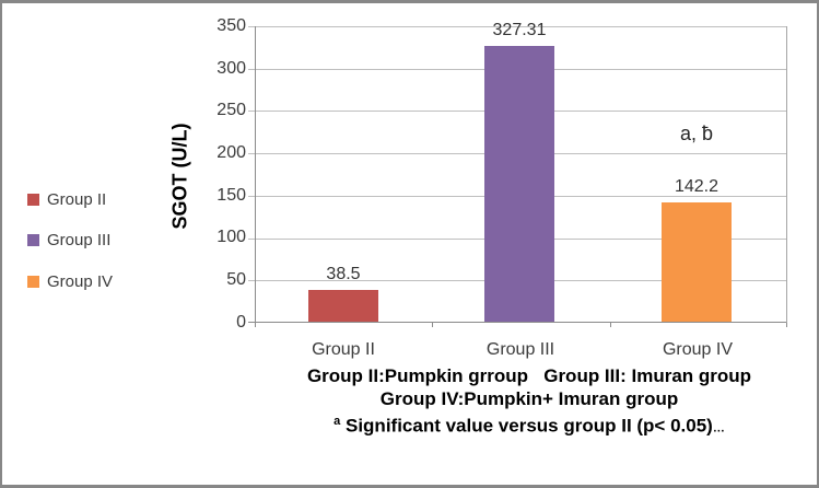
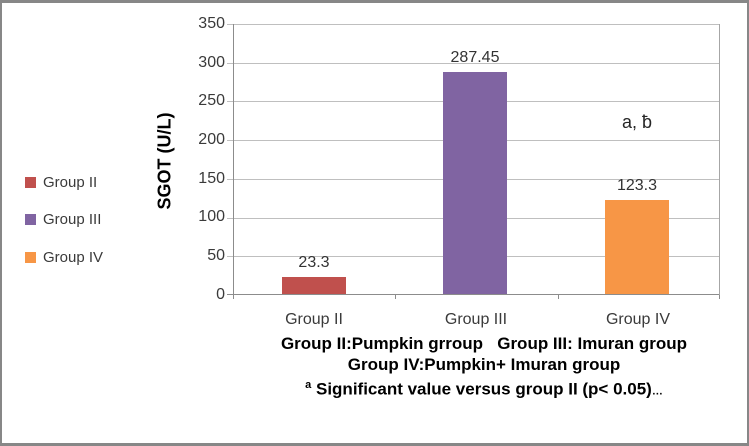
Group II: 38.5 -> 23.3
Group III: 327.31 -> 287.45
Group IV: 142.2 -> 123.3
